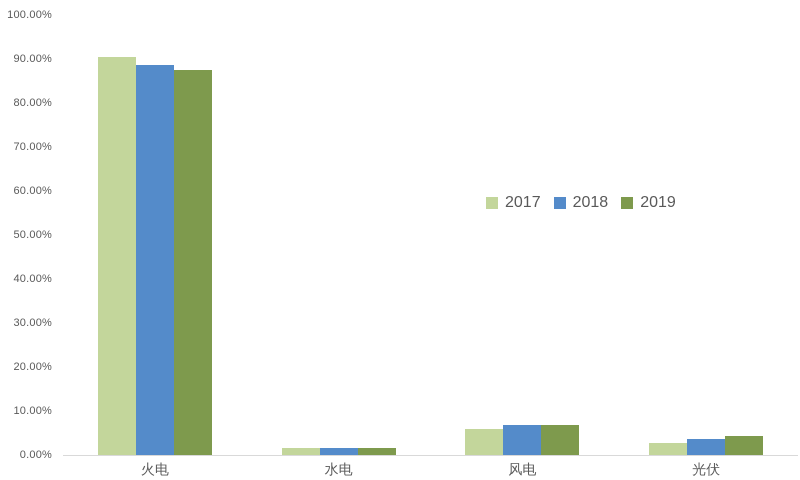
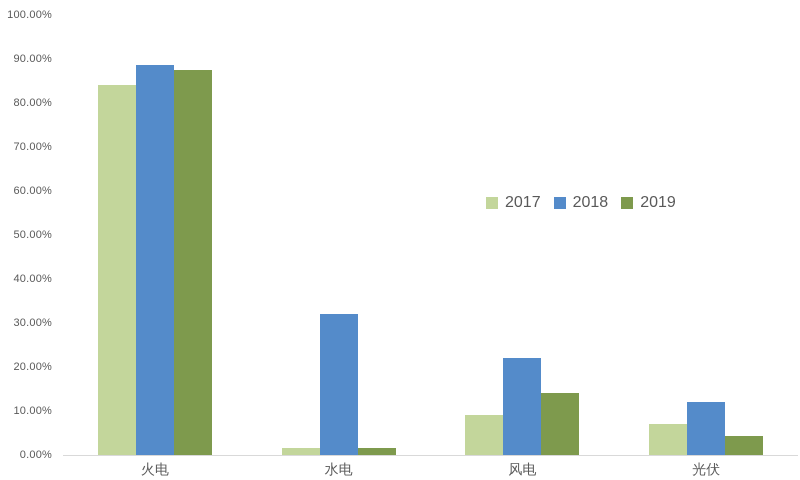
2017/火电: 90% -> 84%
2018/水电: 2% -> 32%
2017/风电: 6% -> 9%
2018/风电: 7% -> 22%
2019/风电: 7% -> 14%
2017/光伏: 3% -> 7%
2018/光伏: 4% -> 12%
